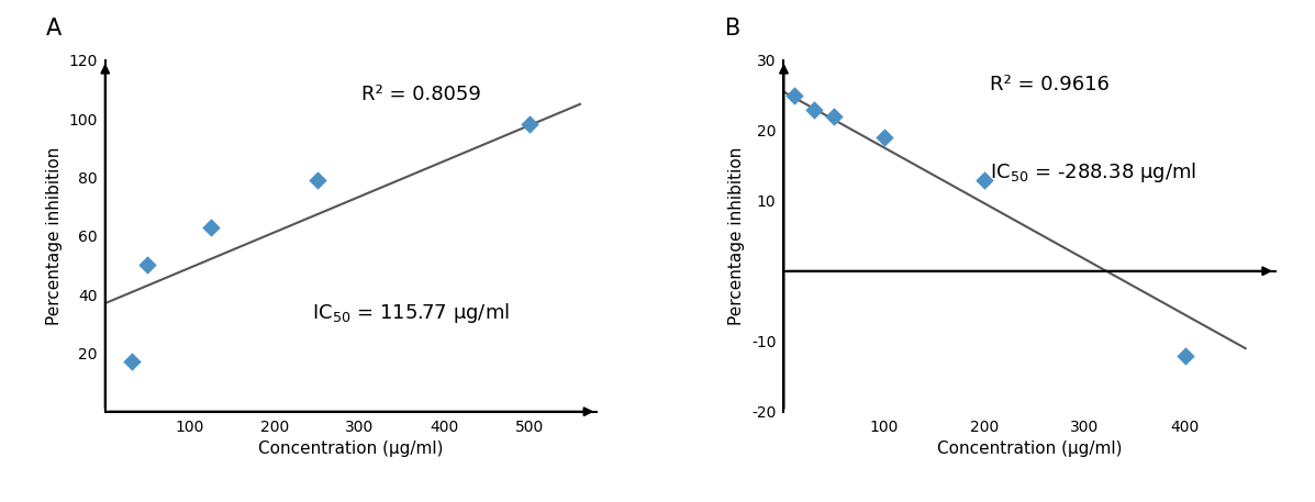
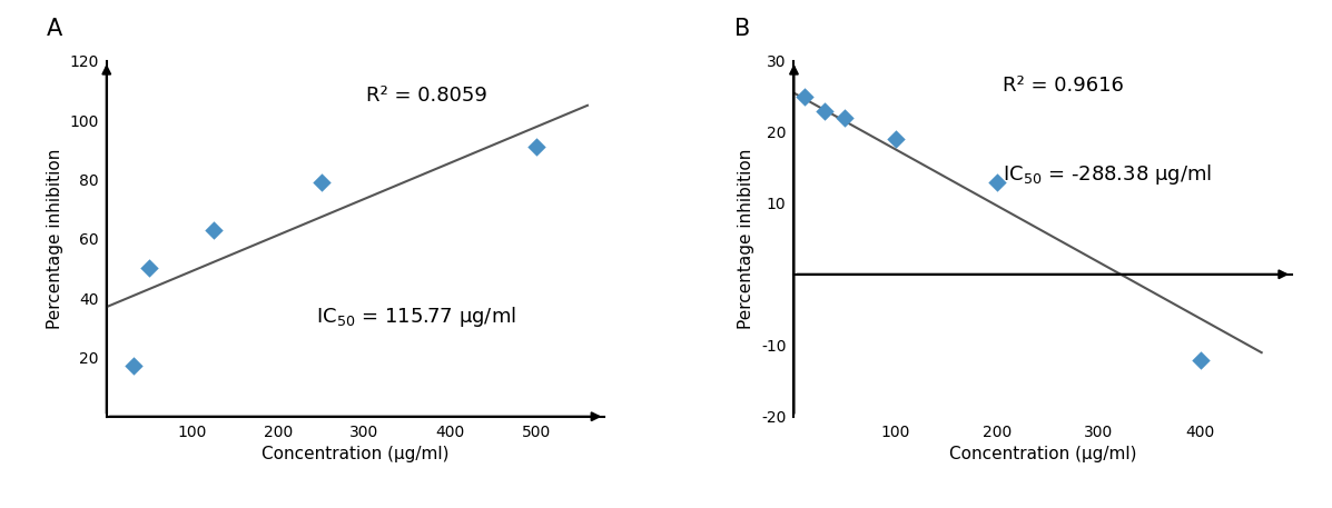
500: 98 -> 91
